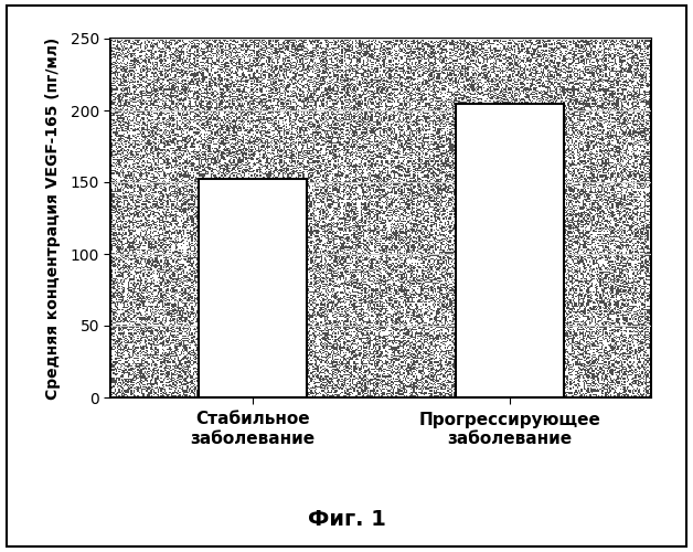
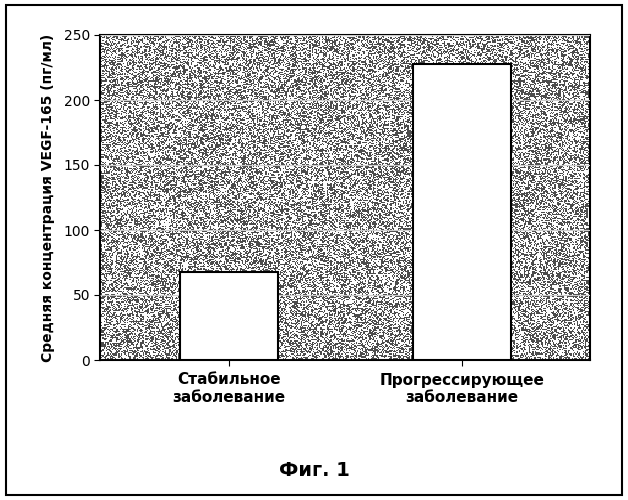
Стабильное заболевание: 152 -> 68
Прогрессирующее заболевание: 205 -> 228
